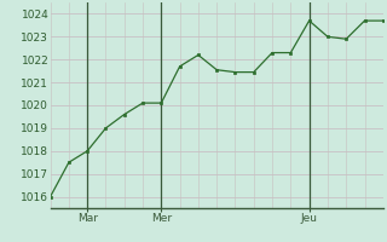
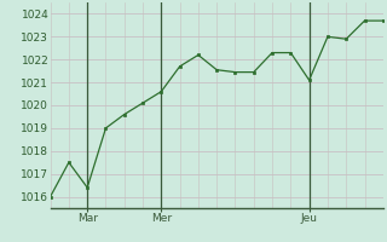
Mar: 1018.0 -> 1016.4
Mer: 1020.1 -> 1020.6
Jeu: 1023.7 -> 1021.1
